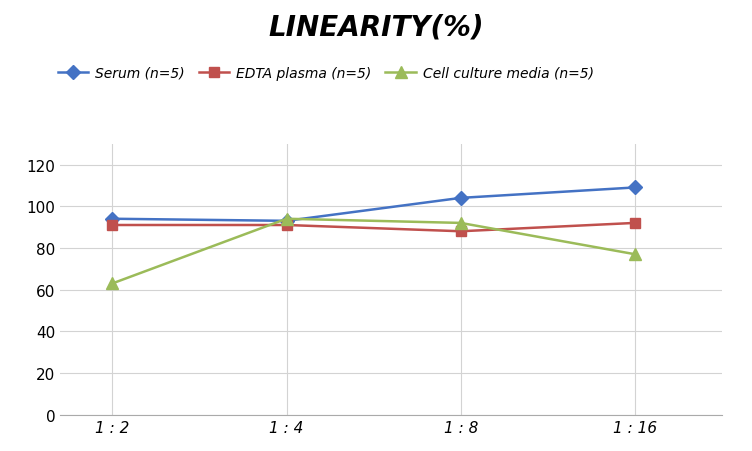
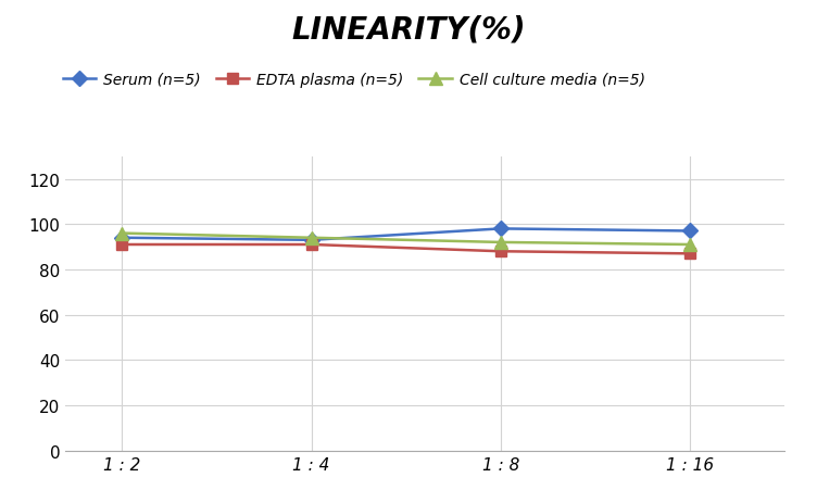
Cell culture media (n=5)/1 : 2: 63 -> 96
Serum (n=5)/1 : 8: 104 -> 98
Serum (n=5)/1 : 16: 109 -> 97
EDTA plasma (n=5)/1 : 16: 92 -> 87
Cell culture media (n=5)/1 : 16: 77 -> 91
